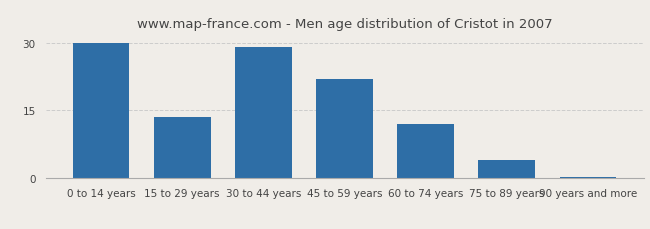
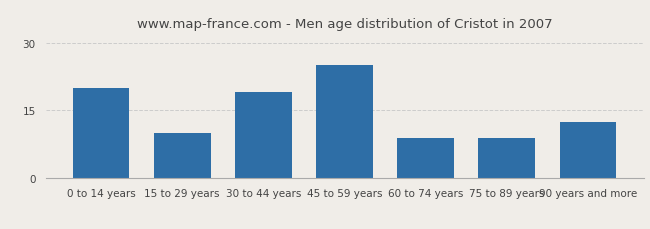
0 to 14 years: 30.0 -> 20.0
15 to 29 years: 13.5 -> 10.0
30 to 44 years: 29.0 -> 19.0
45 to 59 years: 22.0 -> 25.0
60 to 74 years: 12.0 -> 9.0
75 to 89 years: 4.0 -> 9.0
90 years and more: 0.3 -> 12.5
